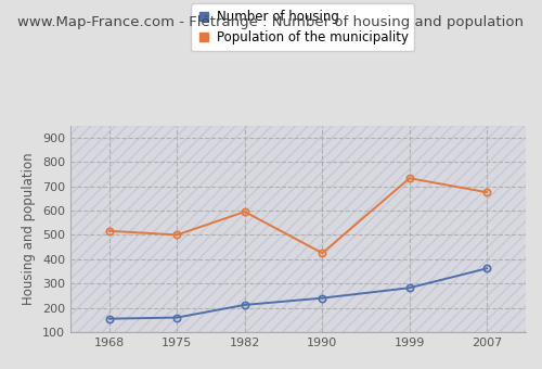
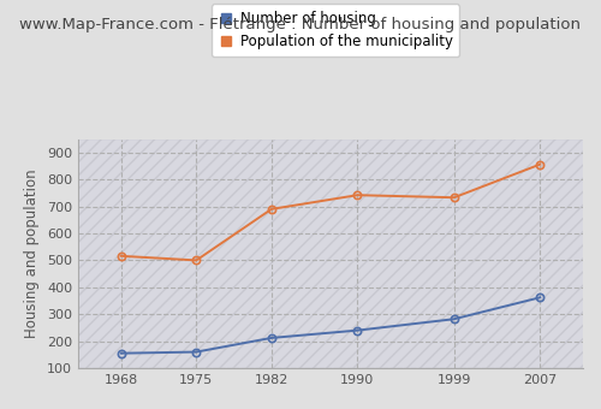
Population of the municipality/1982: 595 -> 690
Population of the municipality/1990: 425 -> 742
Population of the municipality/2007: 675 -> 856
